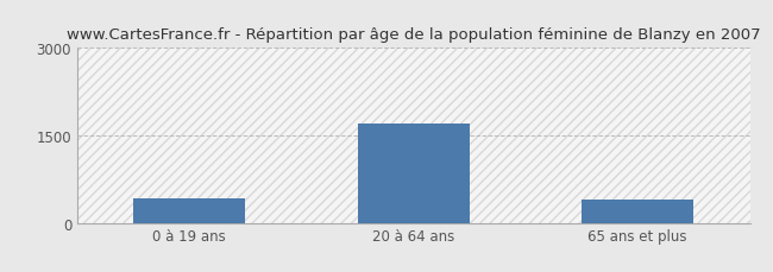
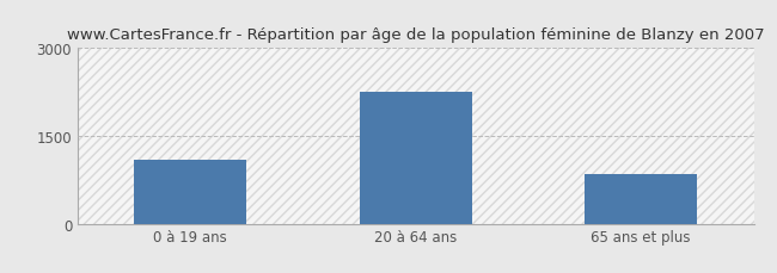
0 à 19 ans: 430 -> 1100
20 à 64 ans: 1700 -> 2250
65 ans et plus: 400 -> 850
